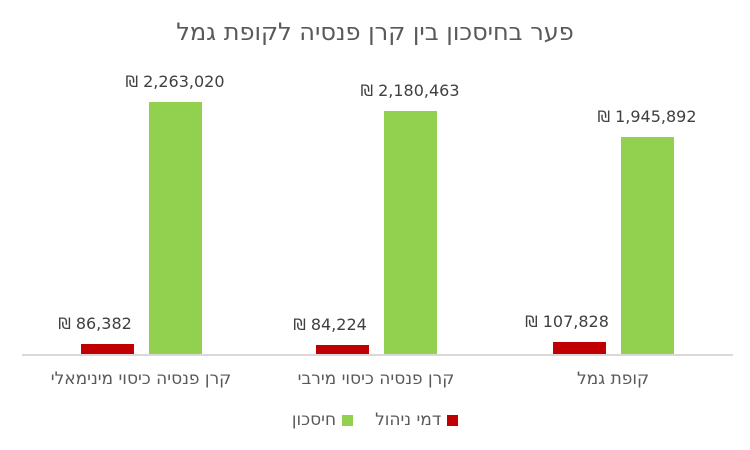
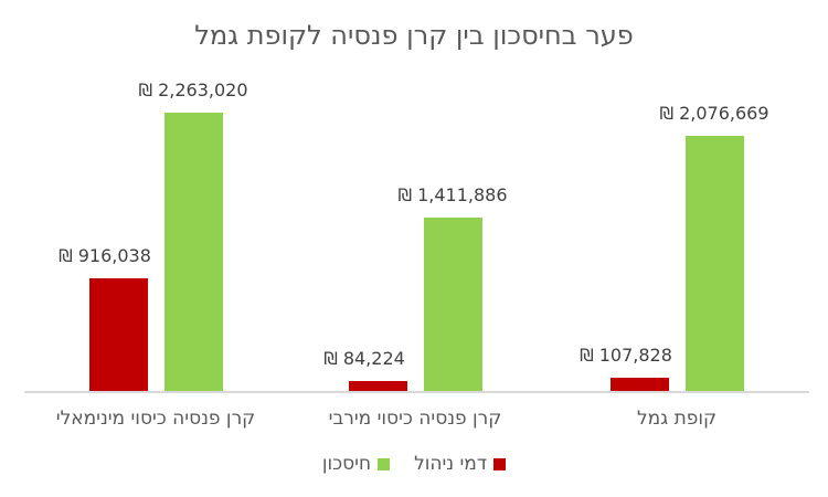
דמי ניהול/קרן פנסיה כיסוי מינימאלי: 86,382 -> 916,038
חיסכון/קרן פנסיה כיסוי מירבי: 2,180,463 -> 1,411,886
חיסכון/קופת גמל: 1,945,892 -> 2,076,669
